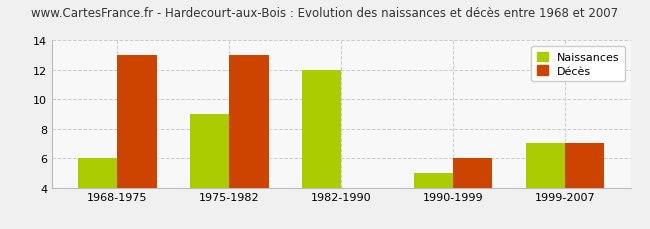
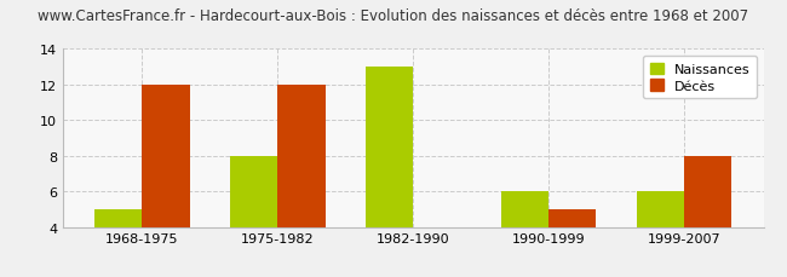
Naissances/1968-1975: 6 -> 5
Décès/1968-1975: 13 -> 12
Naissances/1975-1982: 9 -> 8
Décès/1975-1982: 13 -> 12
Naissances/1982-1990: 12 -> 13
Naissances/1990-1999: 5 -> 6
Décès/1990-1999: 6 -> 5
Naissances/1999-2007: 7 -> 6
Décès/1999-2007: 7 -> 8
